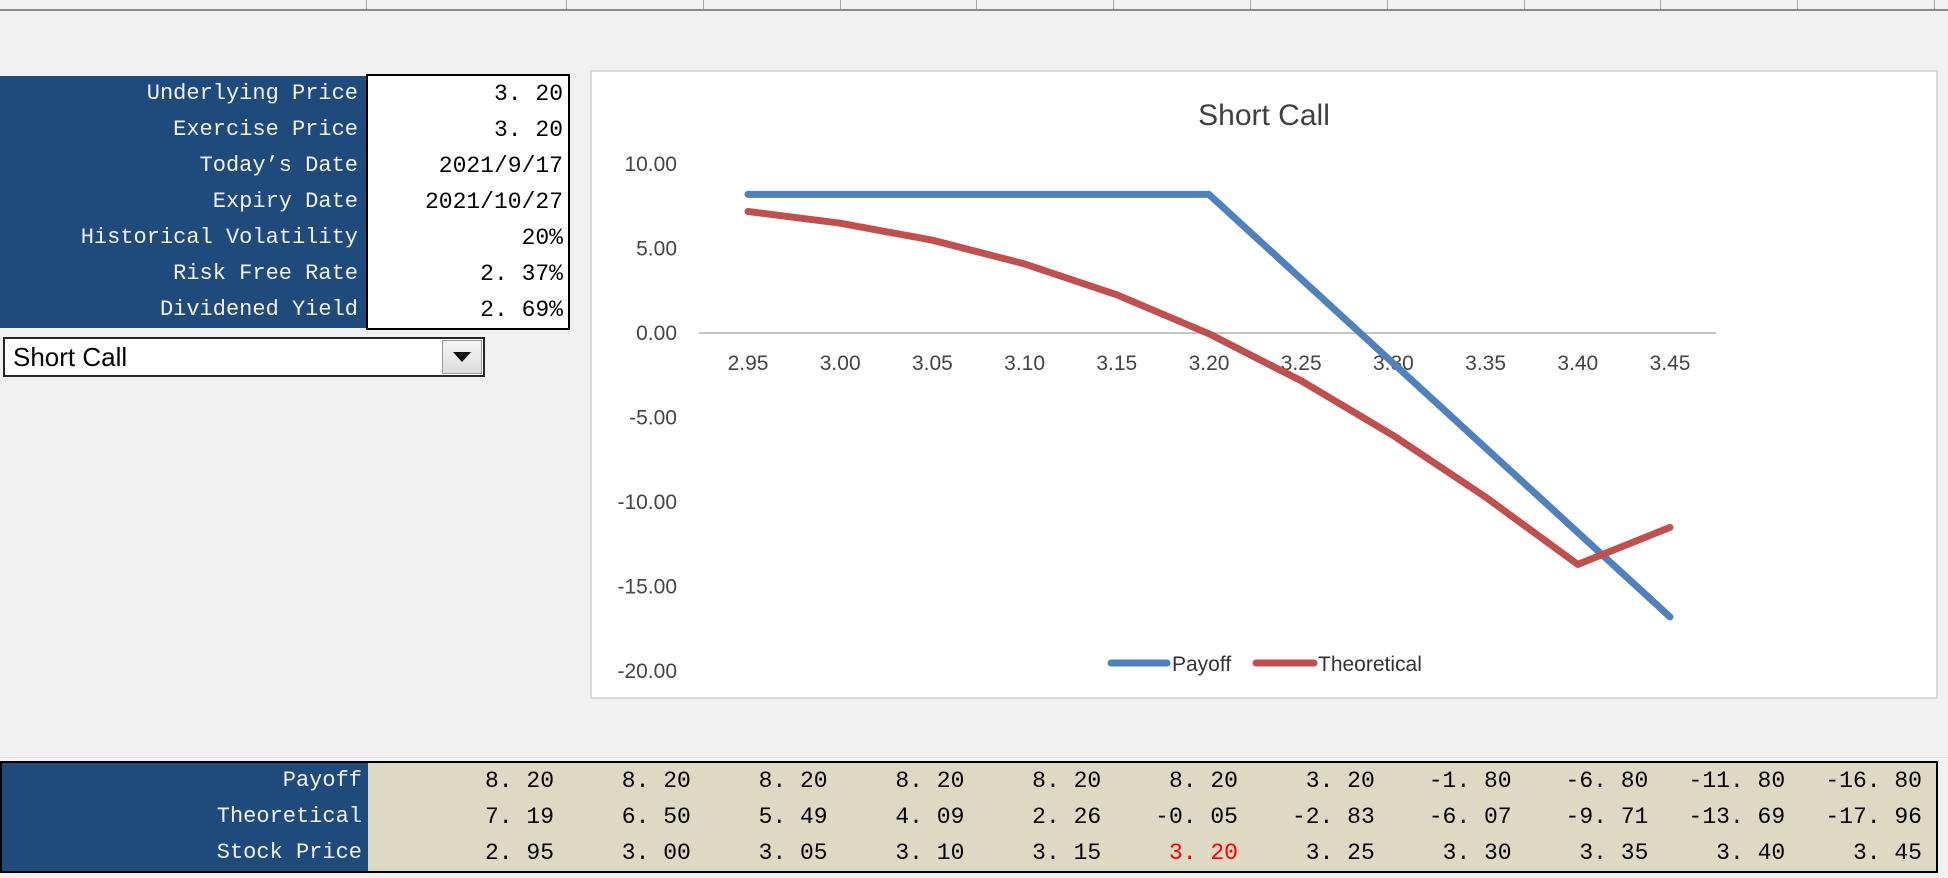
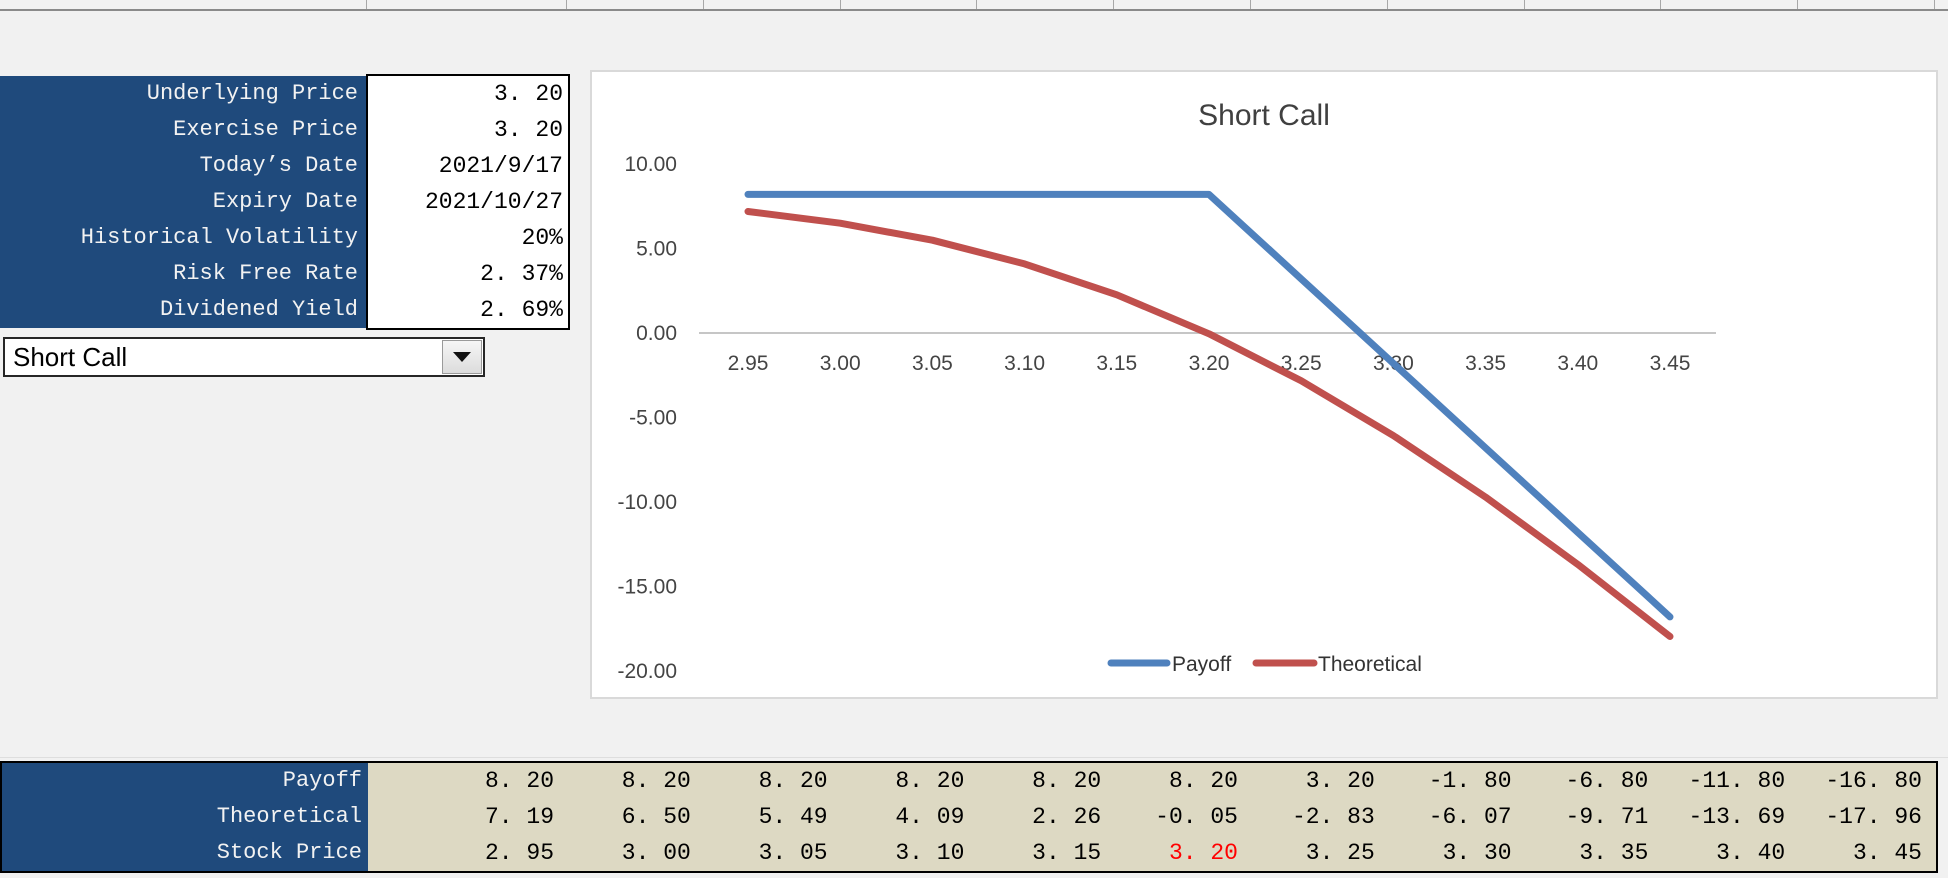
Theoretical/3.45: -11.5 -> -18.0
